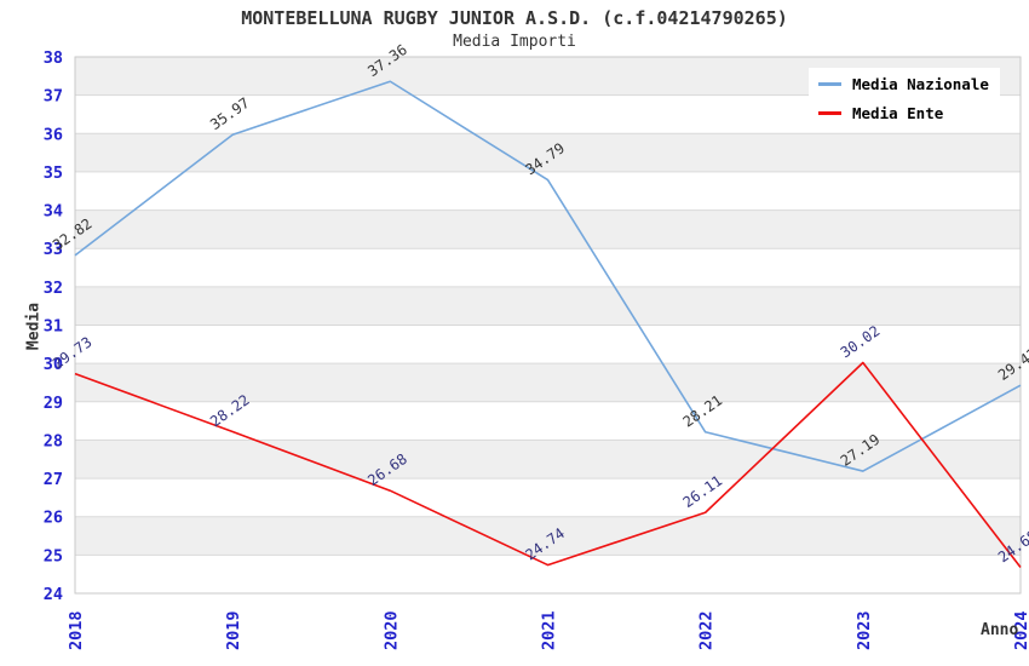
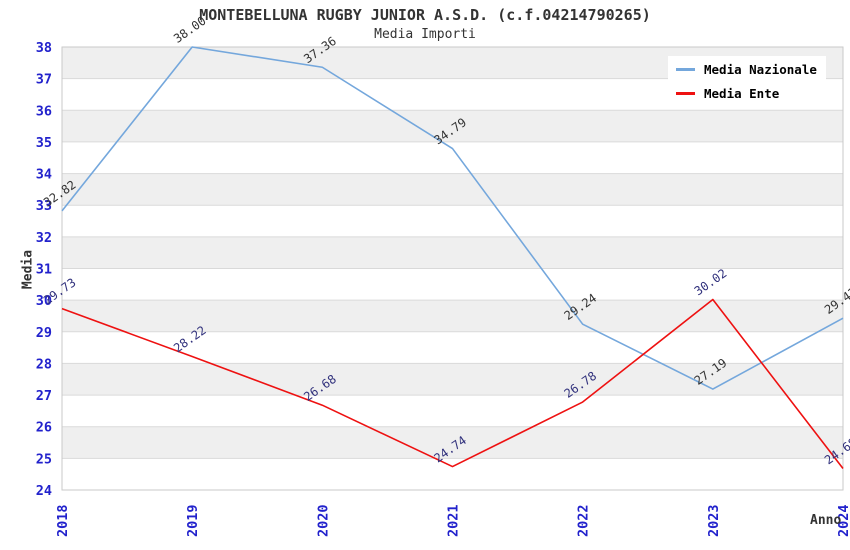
Media Nazionale/2019: 35.97 -> 38.00
Media Nazionale/2022: 28.21 -> 29.24
Media Ente/2022: 26.11 -> 26.78
